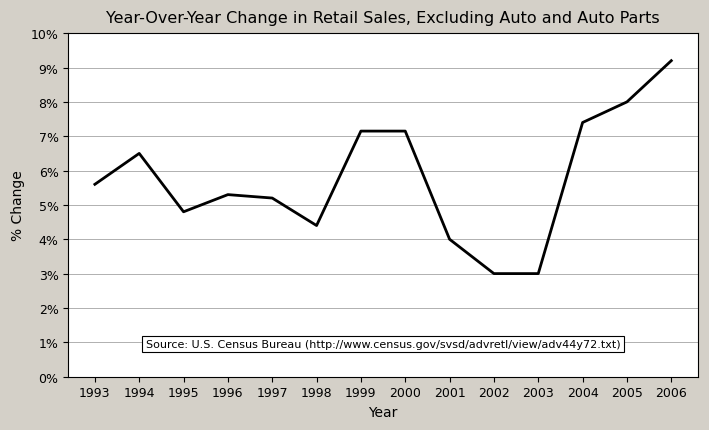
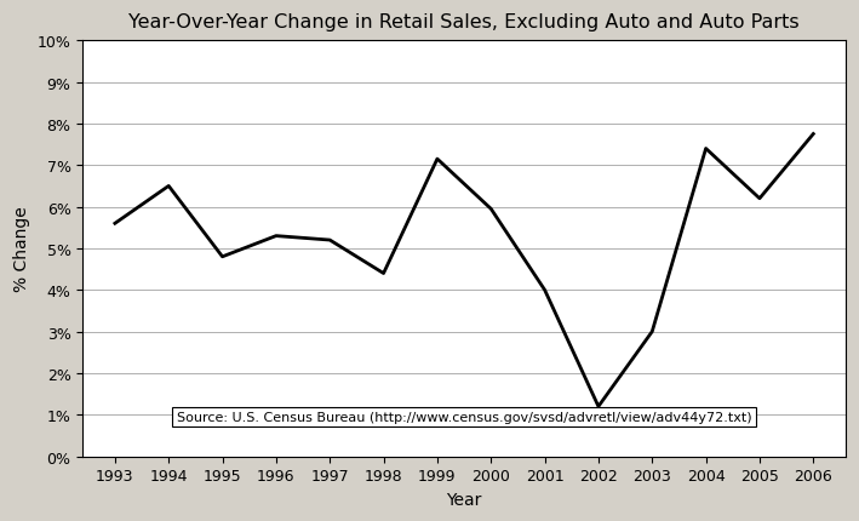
2000: 7.15% -> 5.95%
2002: 3.00% -> 1.20%
2005: 8.00% -> 6.20%
2006: 9.20% -> 7.75%
